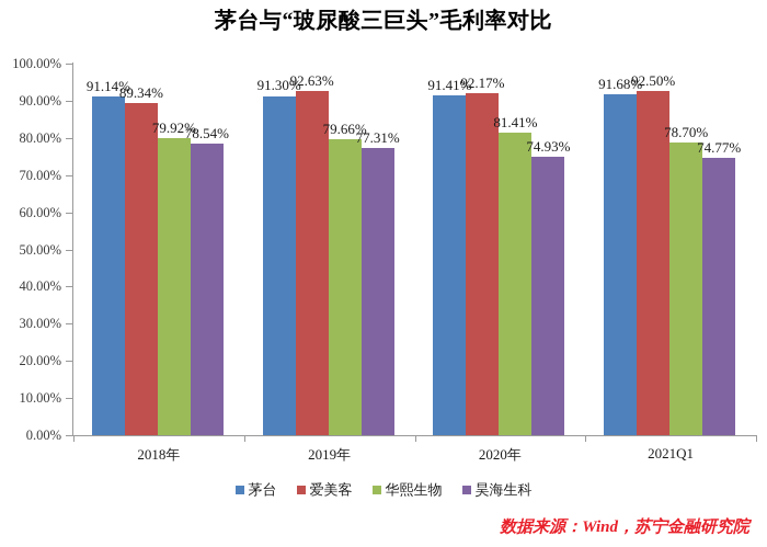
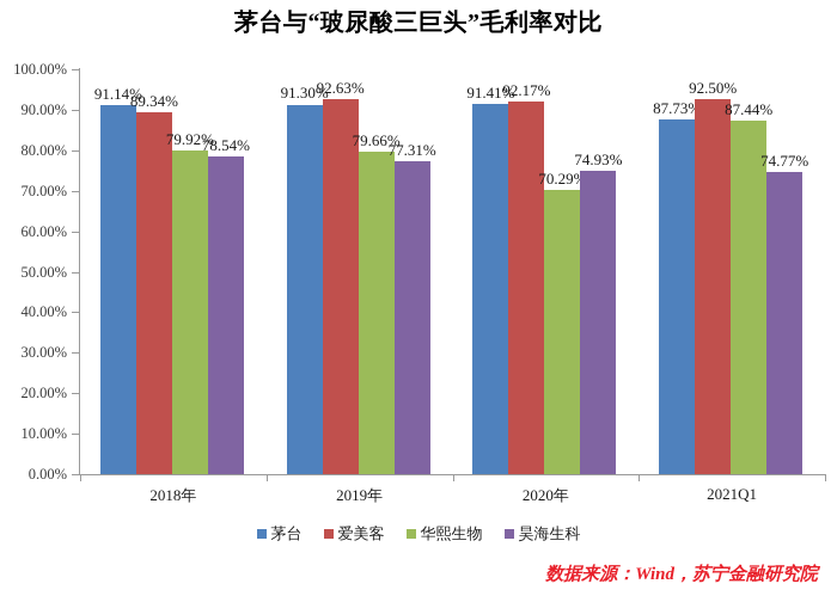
华熙生物/2020年: 81.41% -> 70.29%
茅台/2021Q1: 91.68% -> 87.73%
华熙生物/2021Q1: 78.70% -> 87.44%
